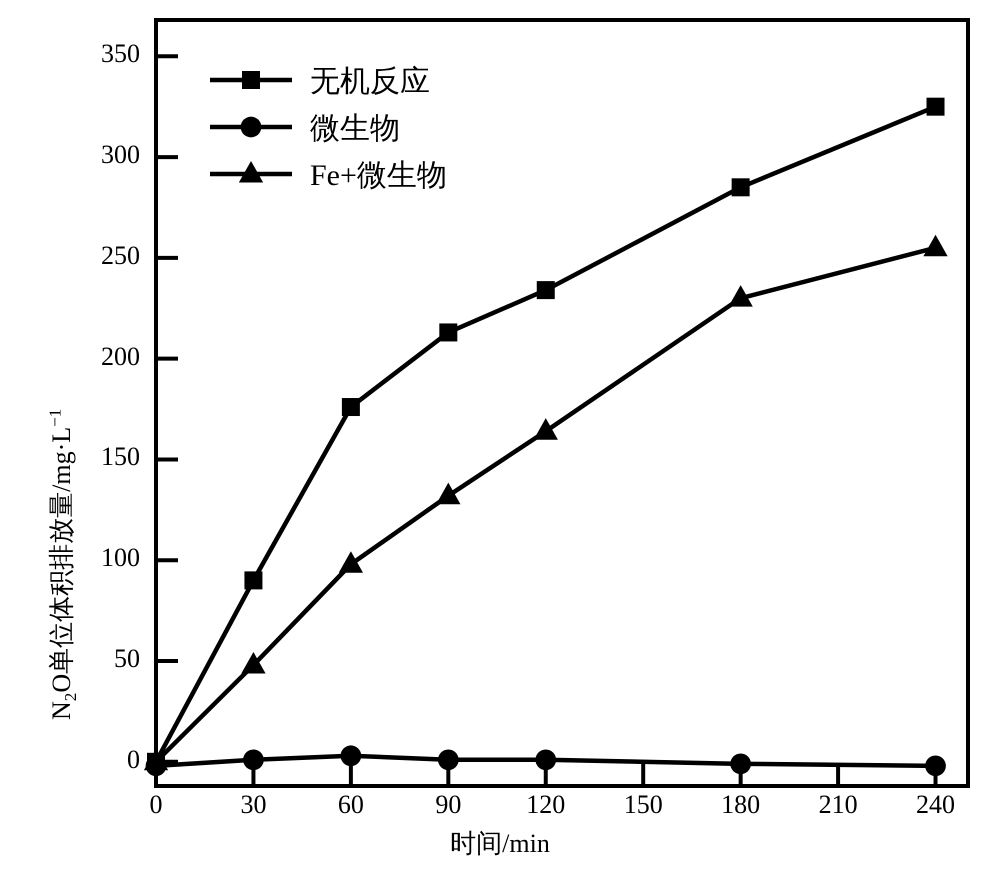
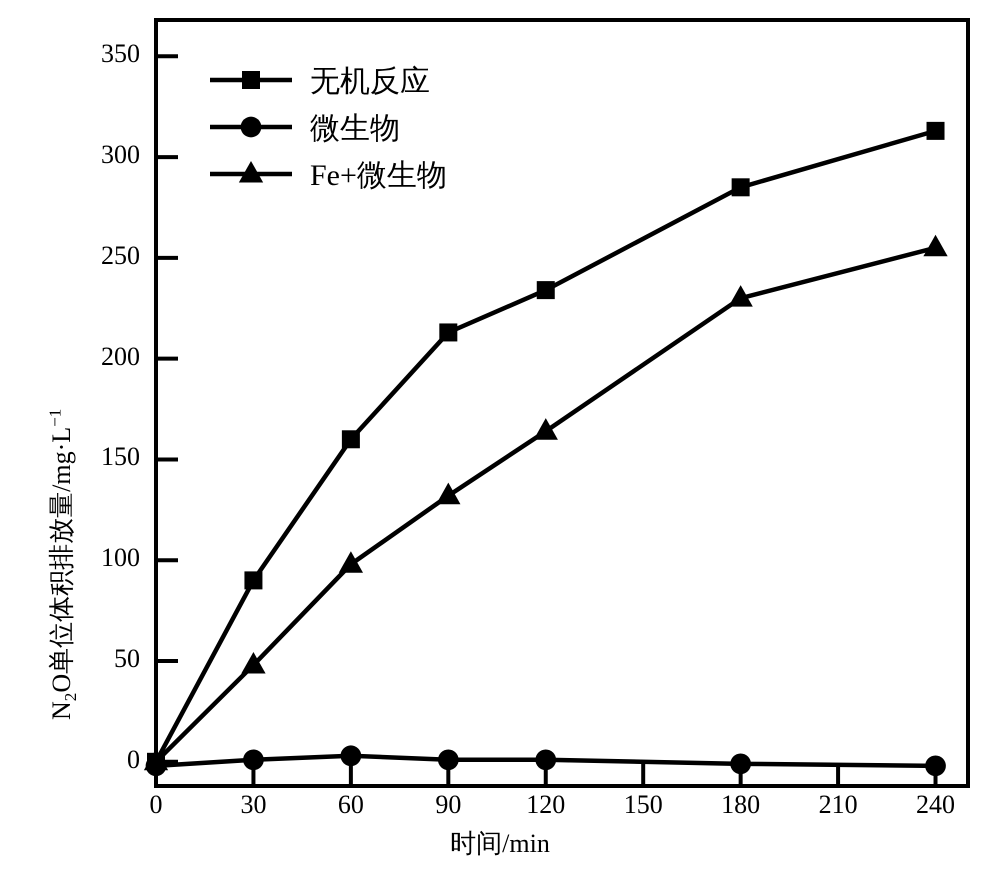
无机反应/60: 176 -> 160
无机反应/240: 325 -> 313
